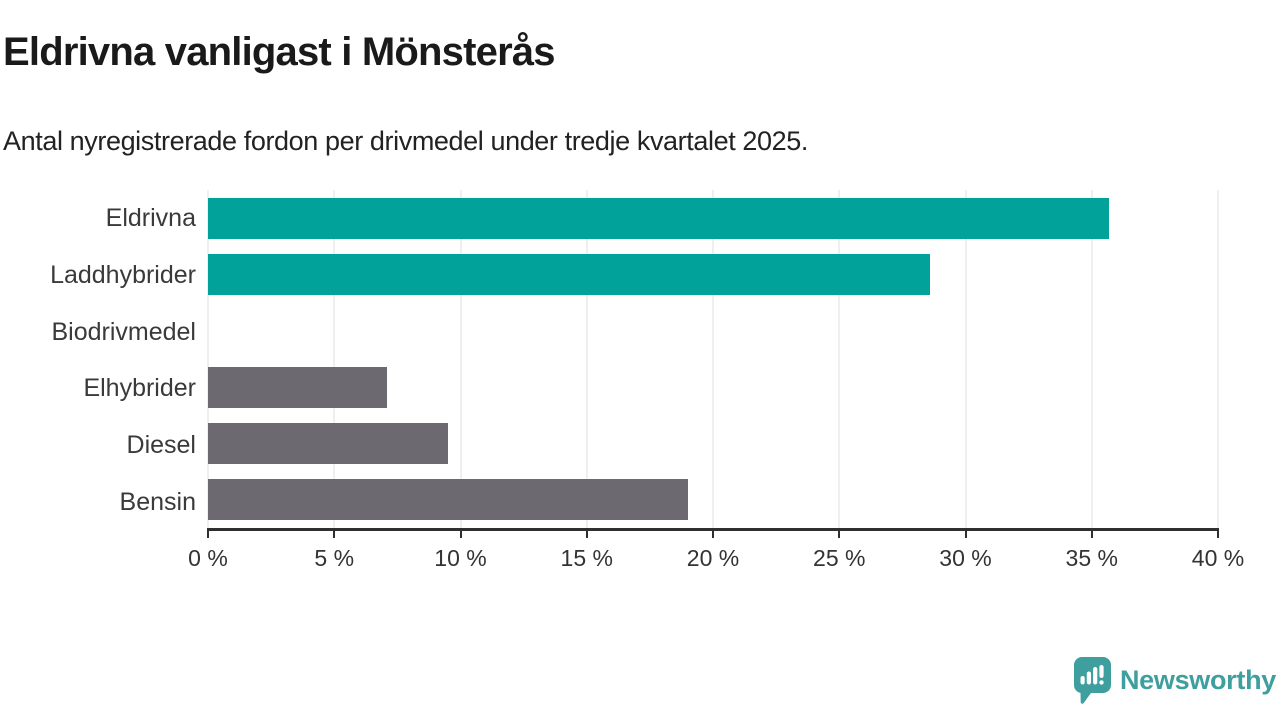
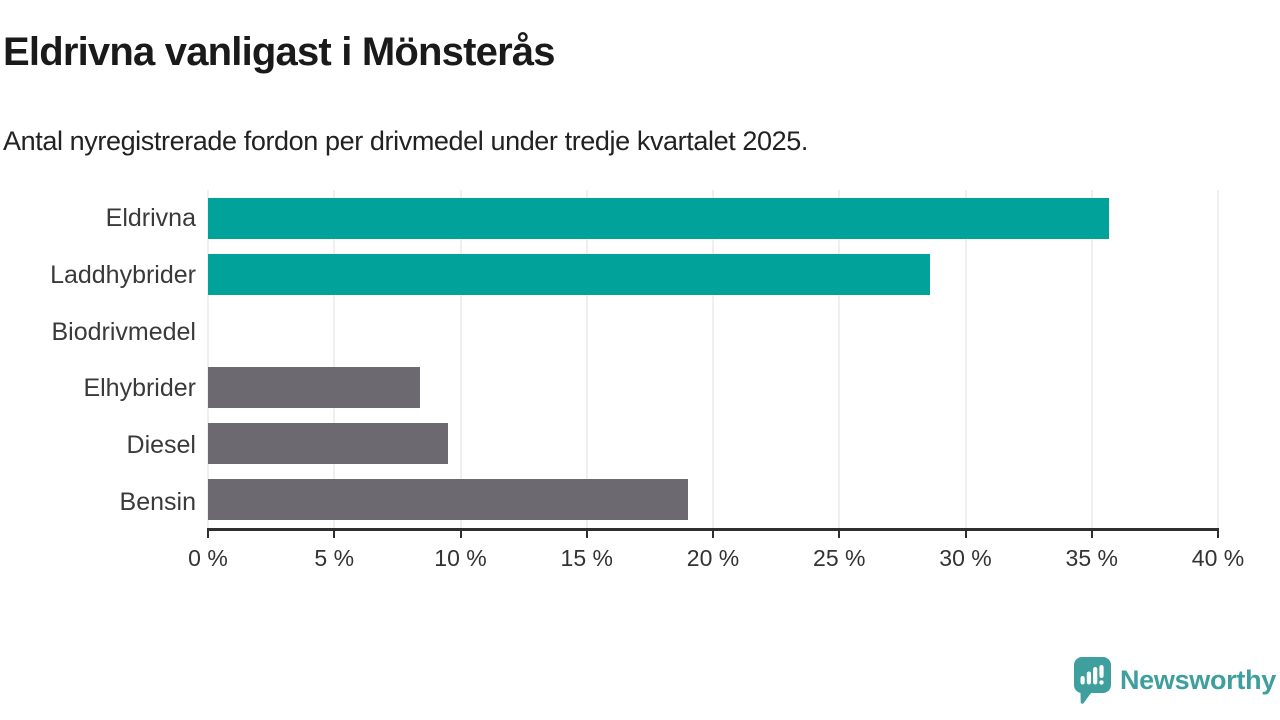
Elhybrider: 7.1% -> 8.4%
